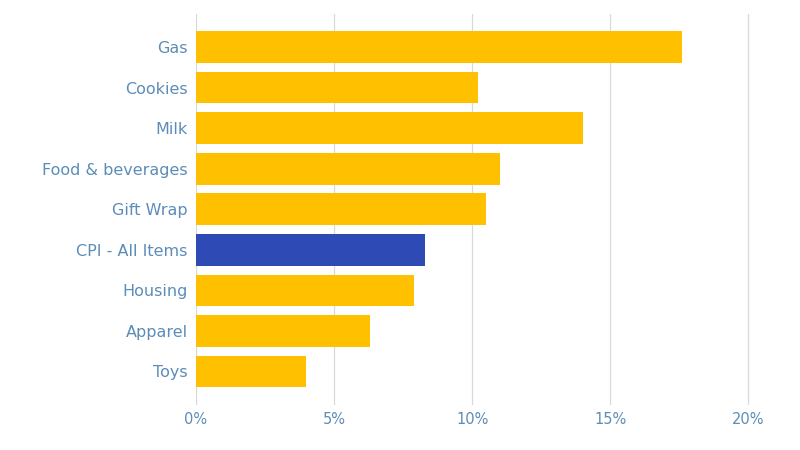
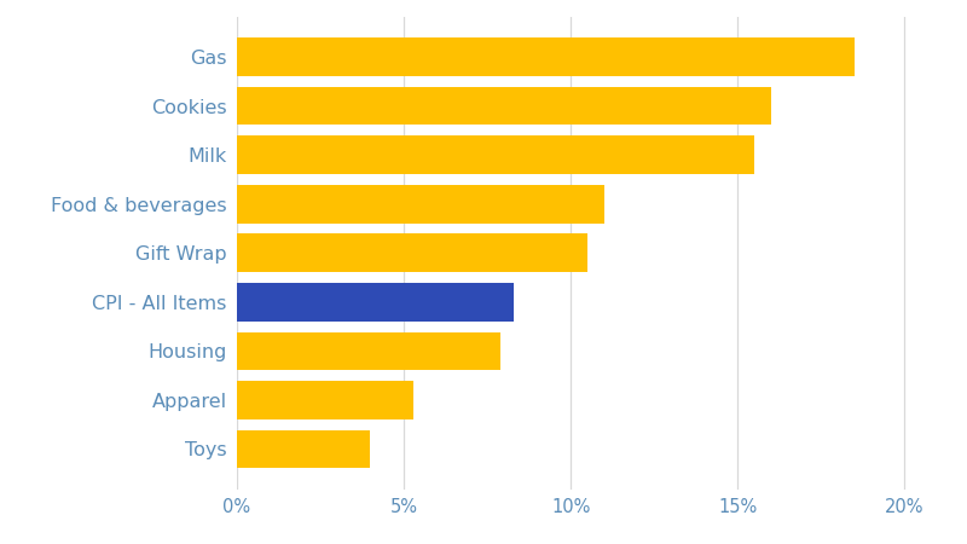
Gas: 17.6% -> 18.5%
Cookies: 10.2% -> 16.0%
Milk: 14.0% -> 15.5%
Apparel: 6.3% -> 5.3%
